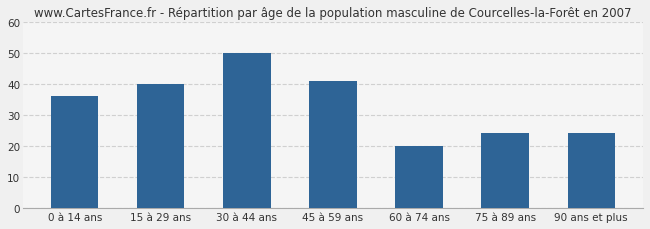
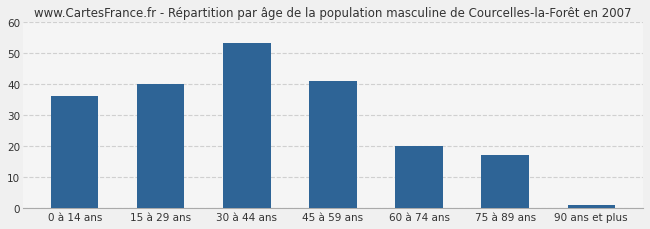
30 à 44 ans: 50 -> 53
75 à 89 ans: 24 -> 17
90 ans et plus: 24 -> 1
